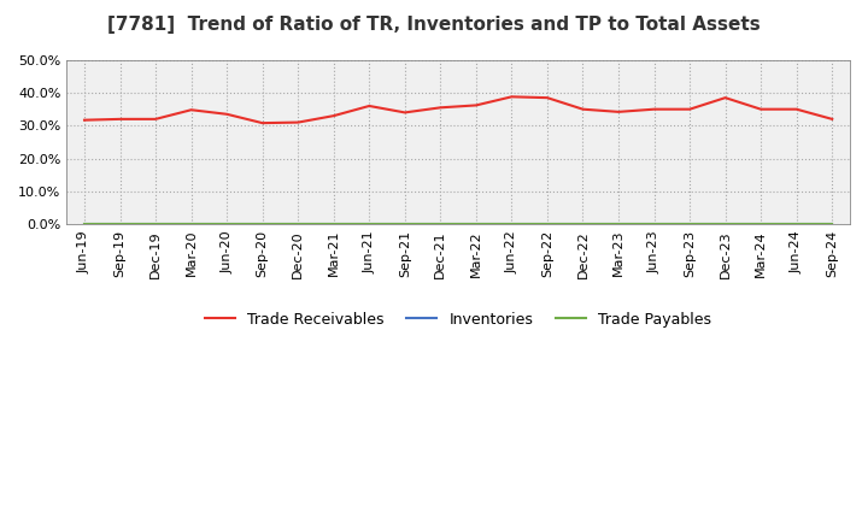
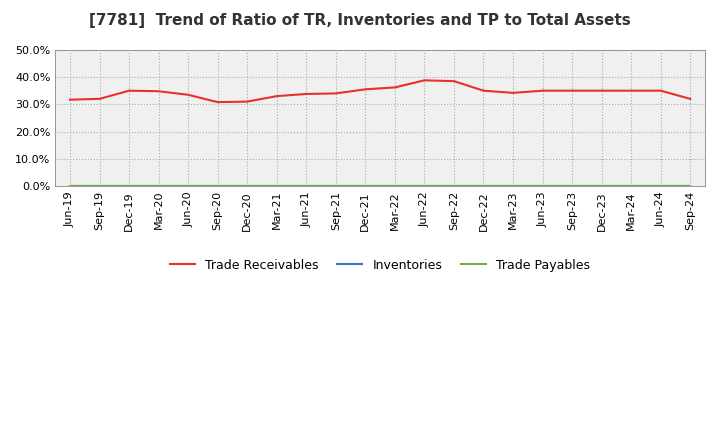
Trade Receivables/Dec-19: 32.0% -> 35.0%
Trade Receivables/Jun-21: 36.0% -> 33.8%
Trade Receivables/Dec-23: 38.5% -> 35.0%
